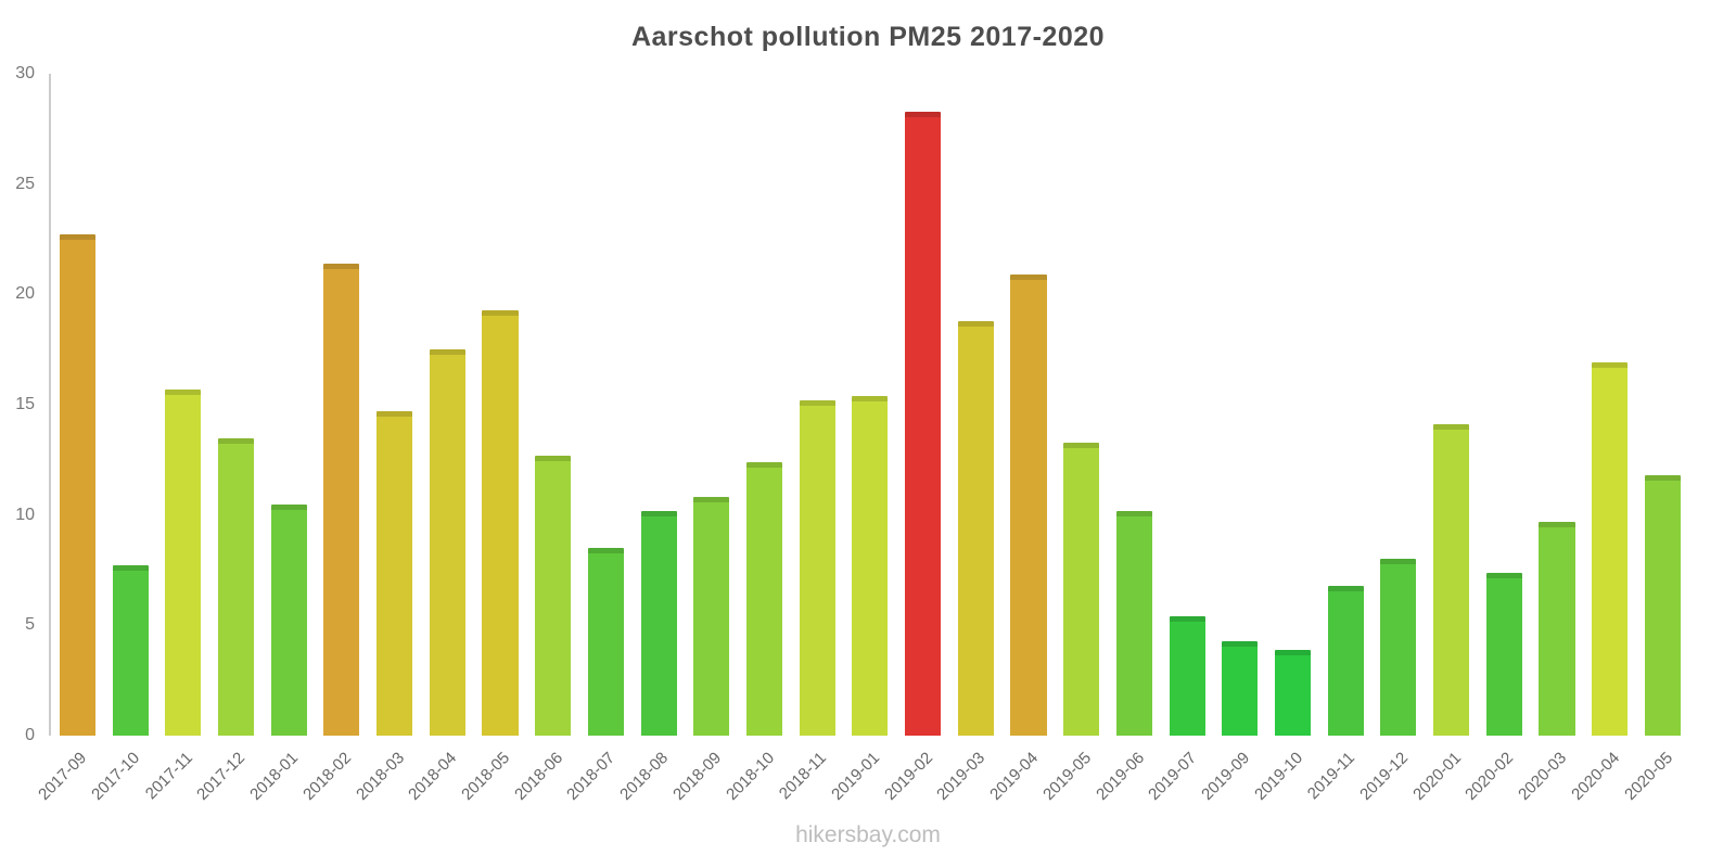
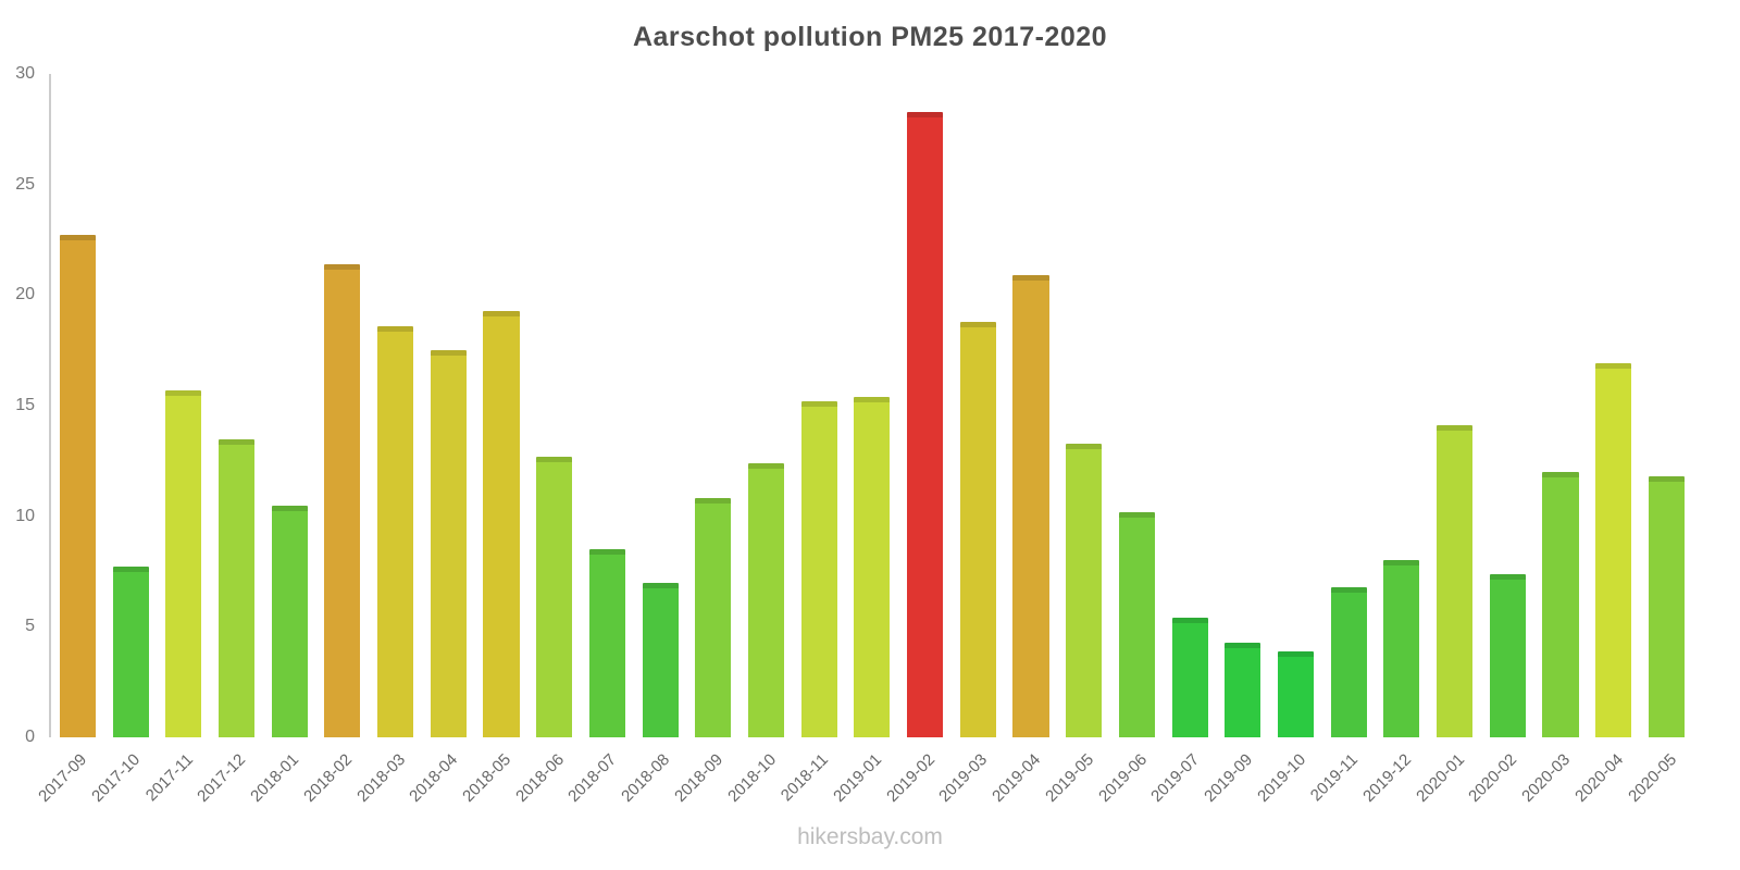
2018-03: 14.7 -> 18.6
2018-08: 10.2 -> 7.0
2020-03: 9.7 -> 12.0
